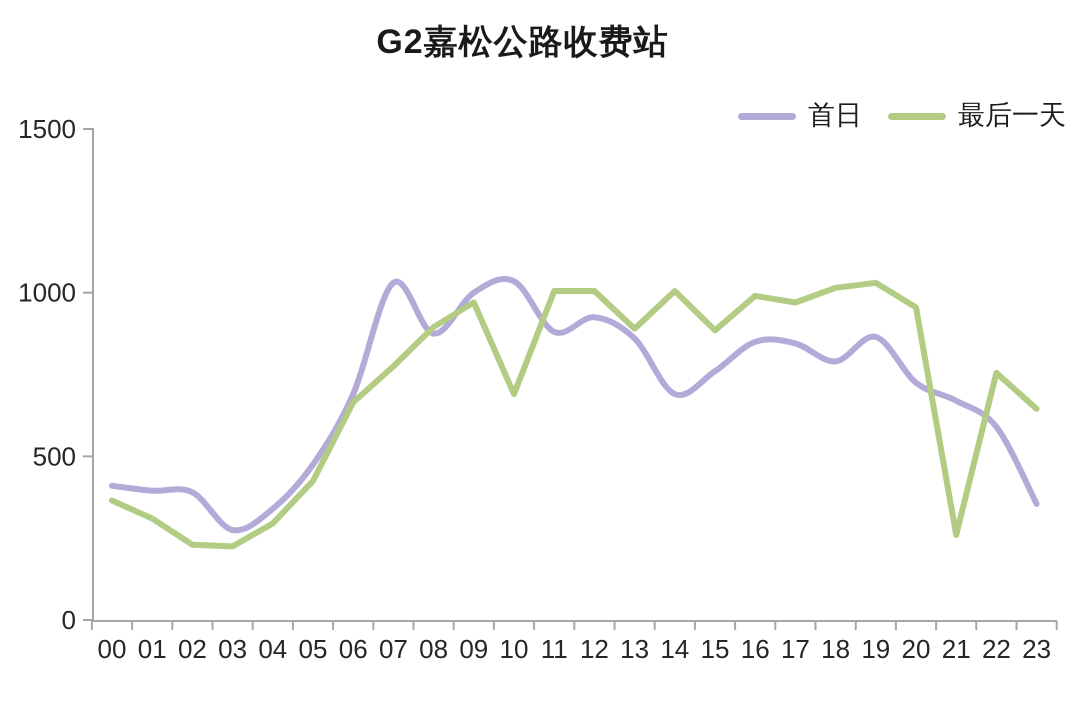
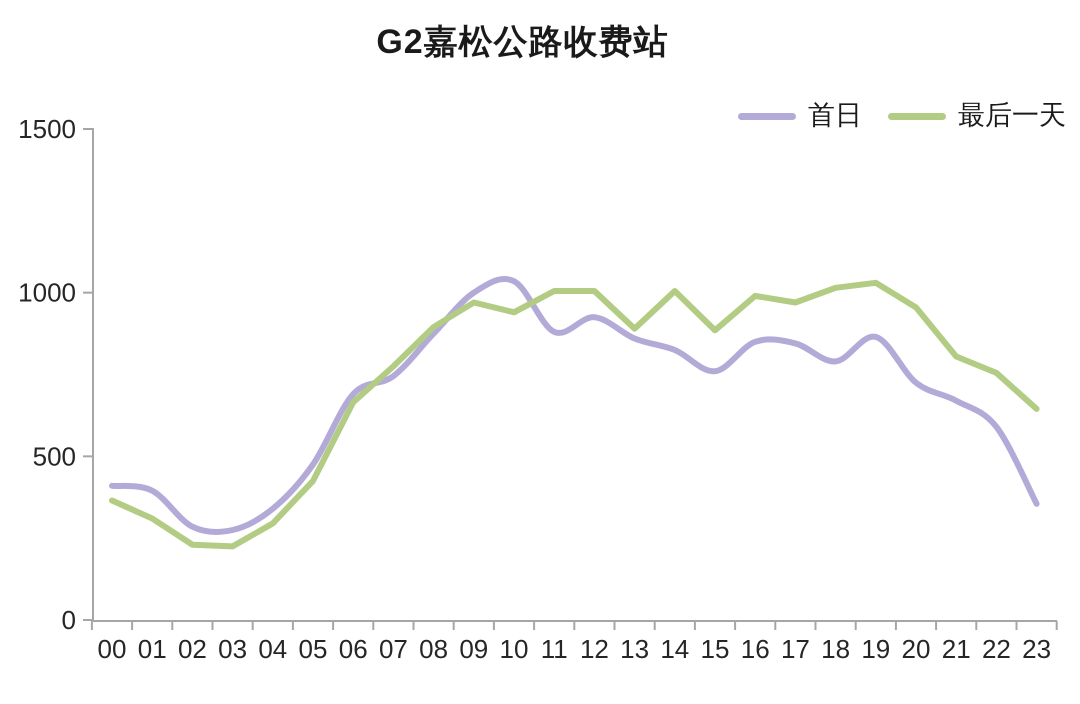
首日/02: 390 -> 280
首日/07: 1030 -> 740
最后一天/10: 690 -> 940
首日/14: 690 -> 820
最后一天/21: 260 -> 800
